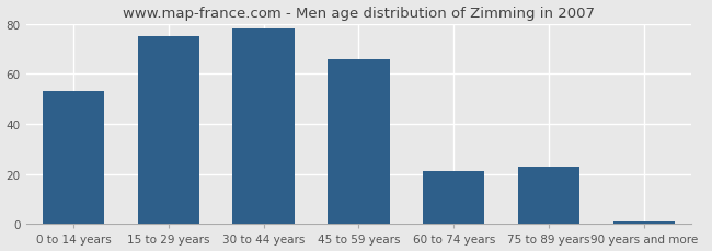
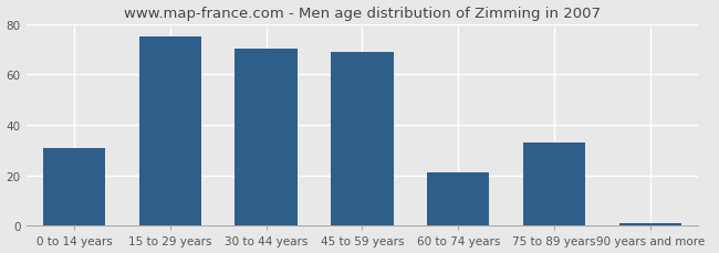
0 to 14 years: 53 -> 31
30 to 44 years: 78 -> 70
45 to 59 years: 66 -> 69
75 to 89 years: 23 -> 33
